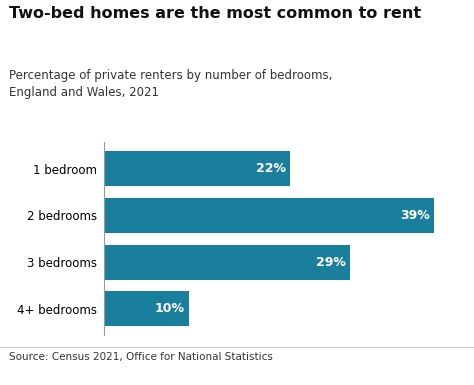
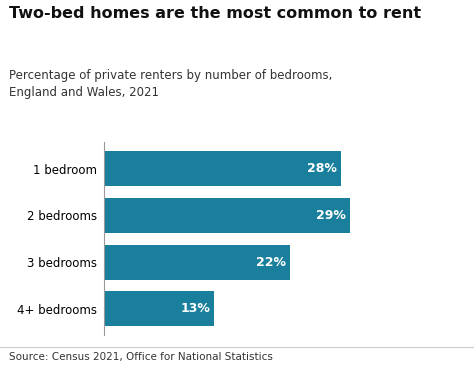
1 bedroom: 22% -> 28%
2 bedrooms: 39% -> 29%
3 bedrooms: 29% -> 22%
4+ bedrooms: 10% -> 13%
